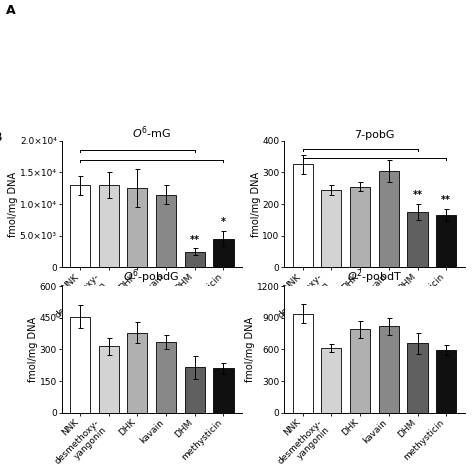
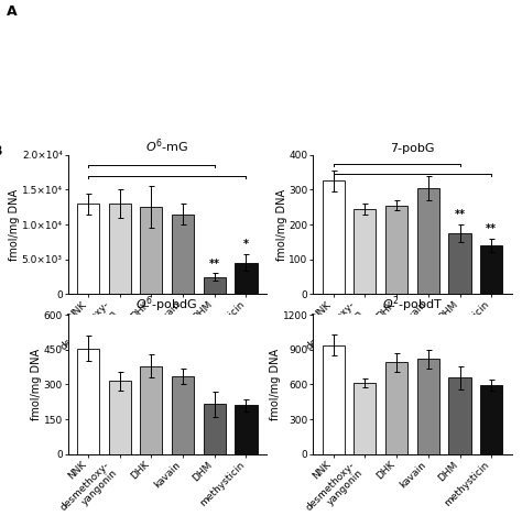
7-pobG/methysticin: 165 -> 140
